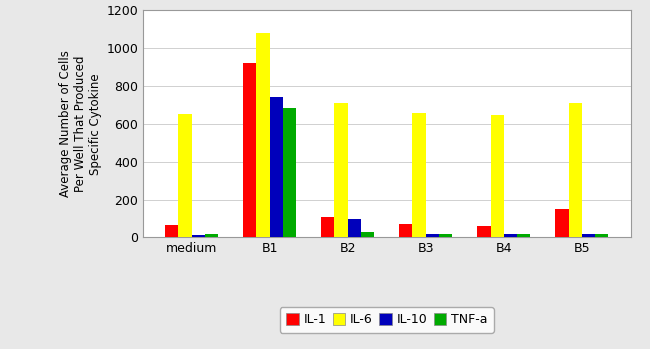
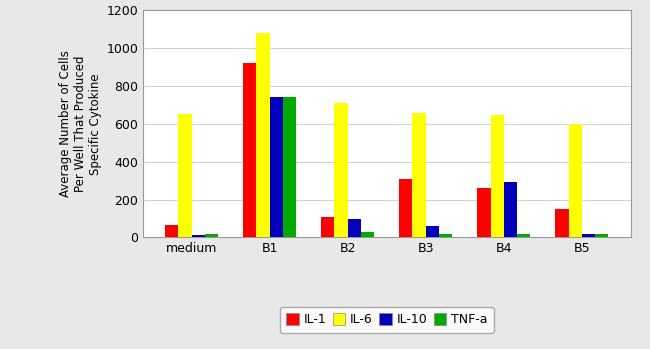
TNF-a/B1: 680 -> 740
IL-1/B3: 70 -> 310
IL-10/B3: 20 -> 60
IL-1/B4: 60 -> 260
IL-10/B4: 20 -> 290
IL-6/B5: 710 -> 600
